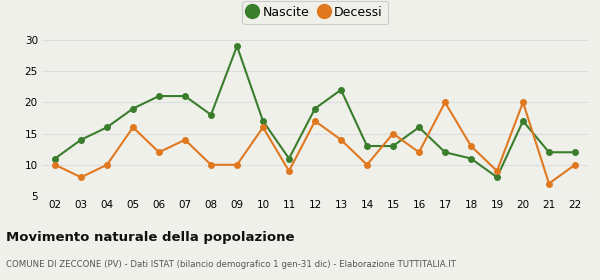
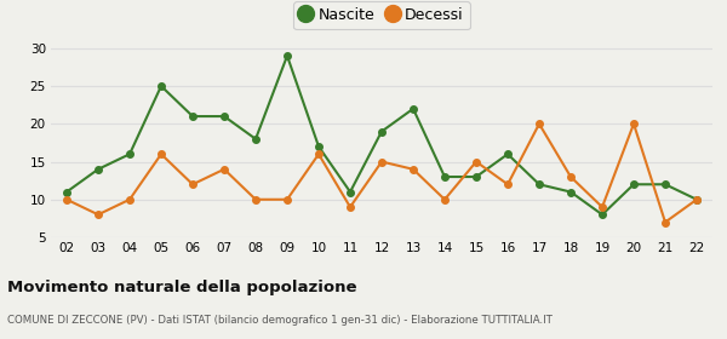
Nascite/05: 19 -> 25
Decessi/12: 17 -> 15
Nascite/20: 17 -> 12
Nascite/22: 12 -> 10
